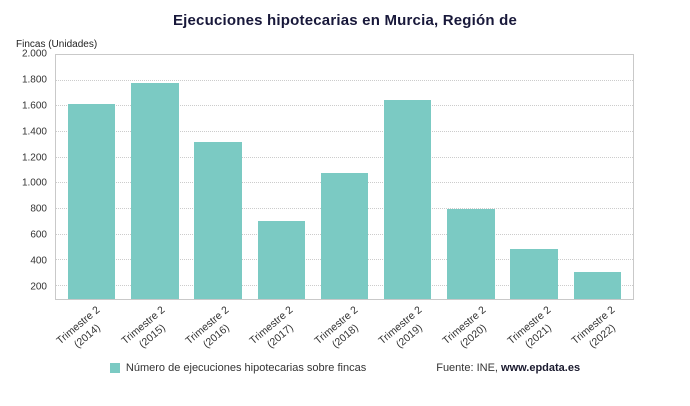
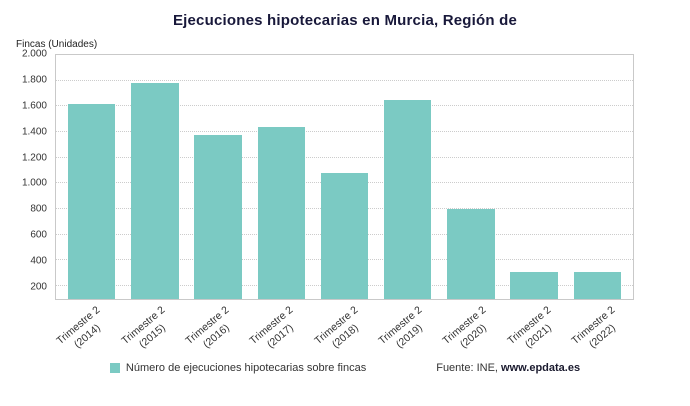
Trimestre 2 (2016): 1320 -> 1380
Trimestre 2 (2017): 710 -> 1440
Trimestre 2 (2021): 490 -> 310
